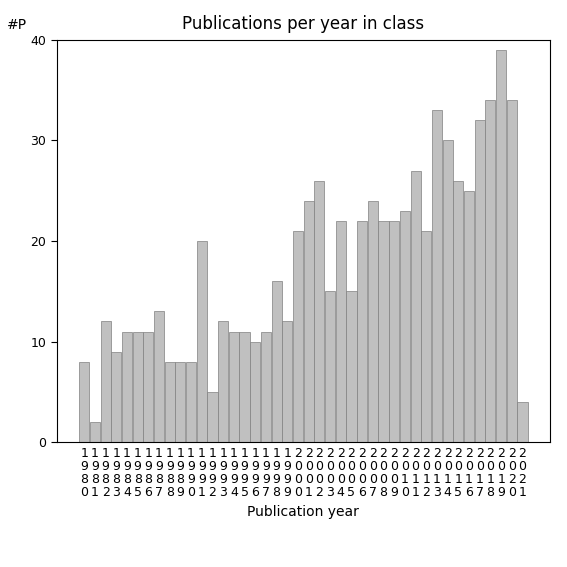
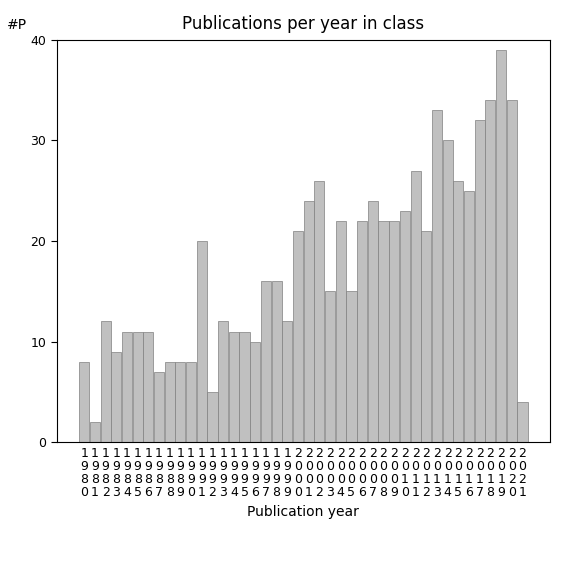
1 9 8 7: 13 -> 7
1 9 9 7: 11 -> 16
